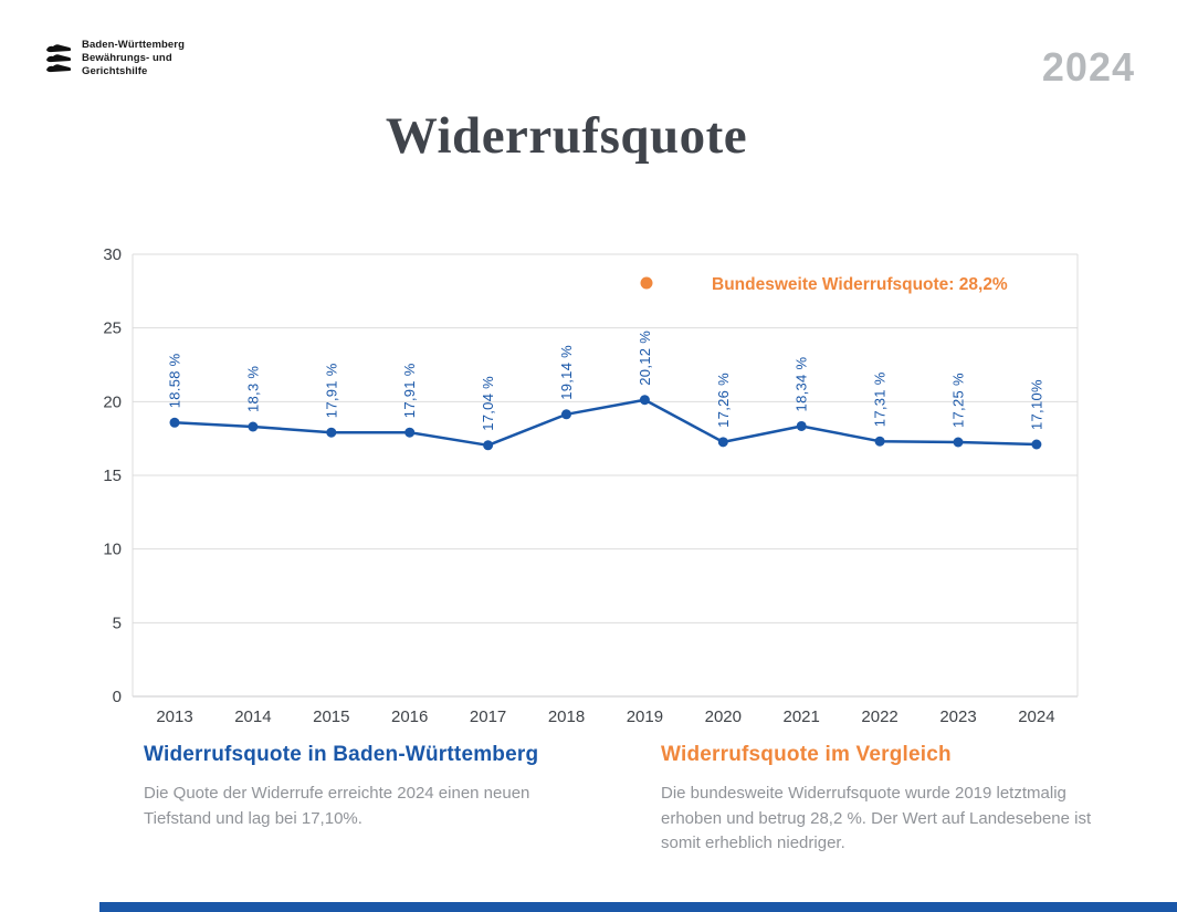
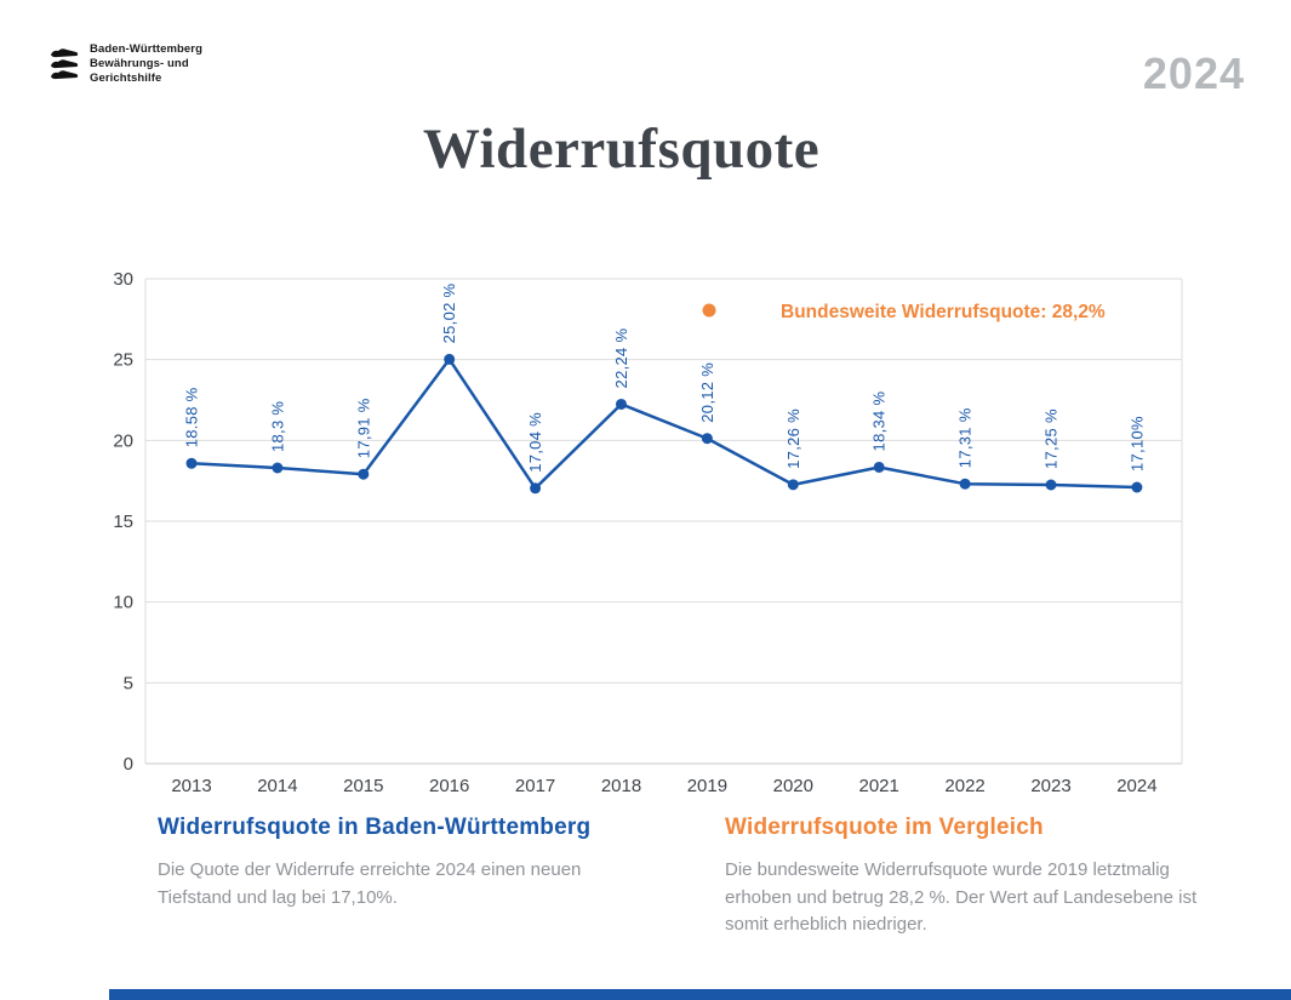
2016: 17,91 -> 25,02
2018: 19,14 -> 22,24
